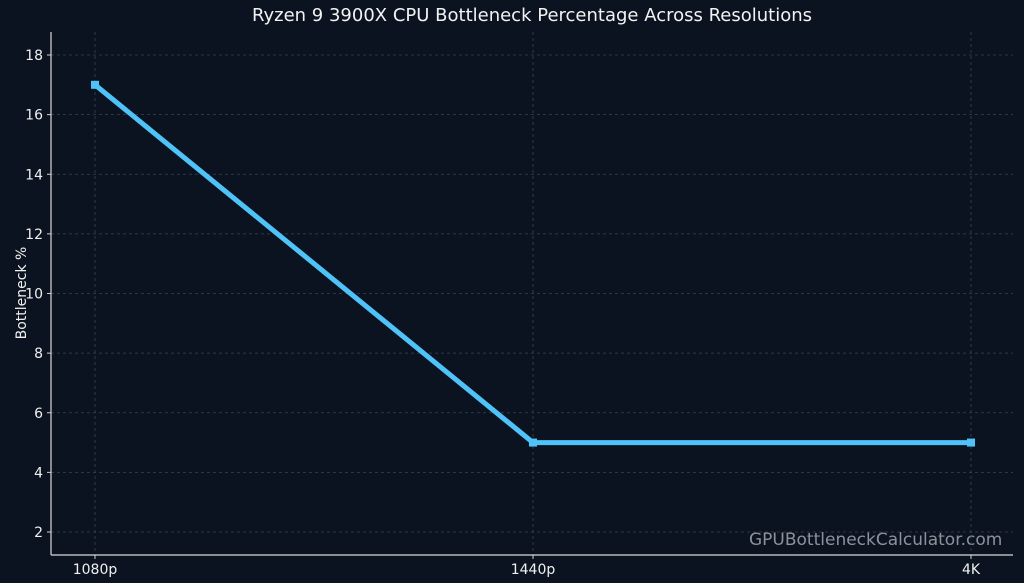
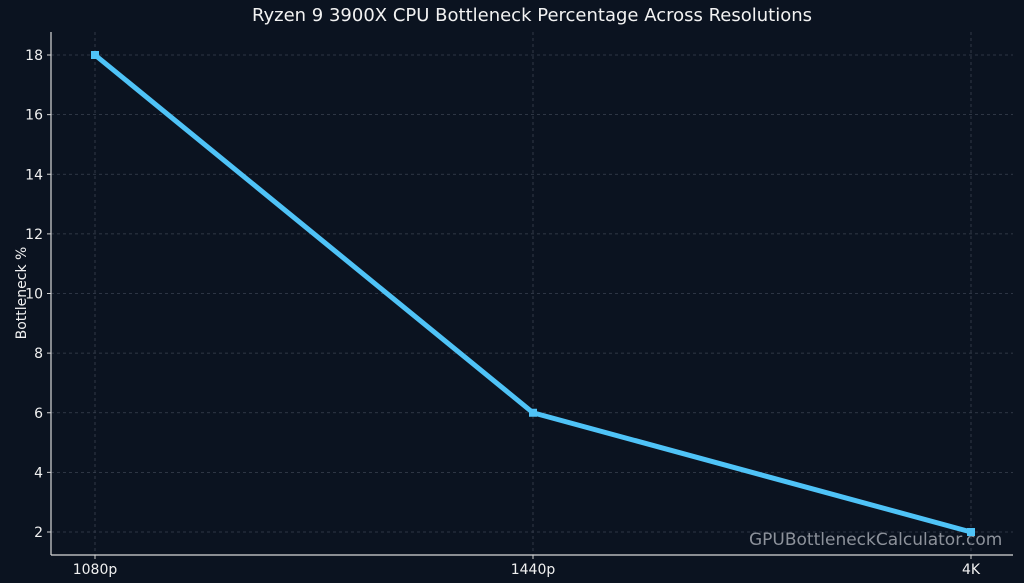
1080p: 17 -> 18
1440p: 5 -> 6
4K: 5 -> 2
